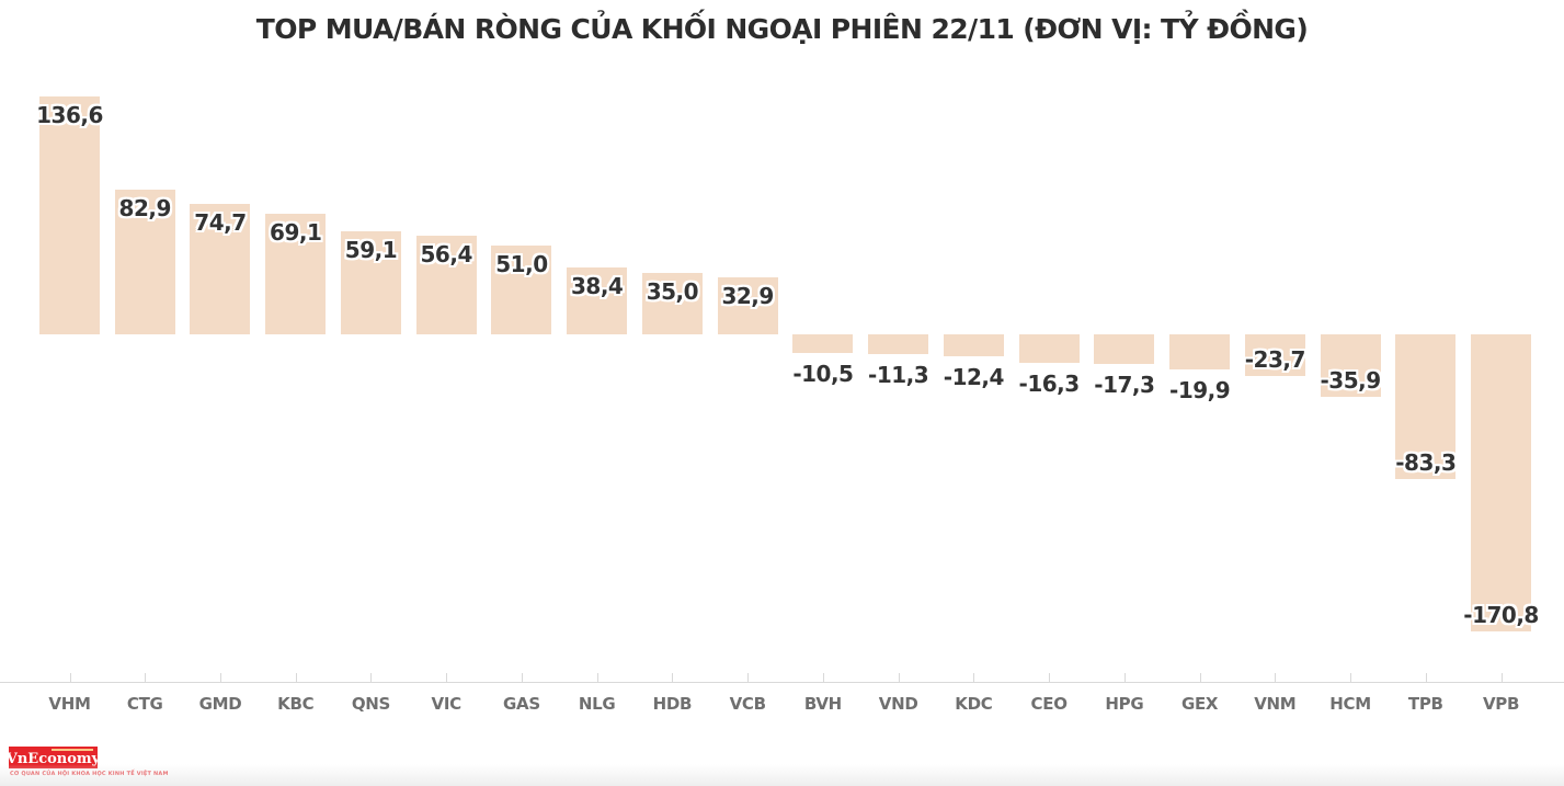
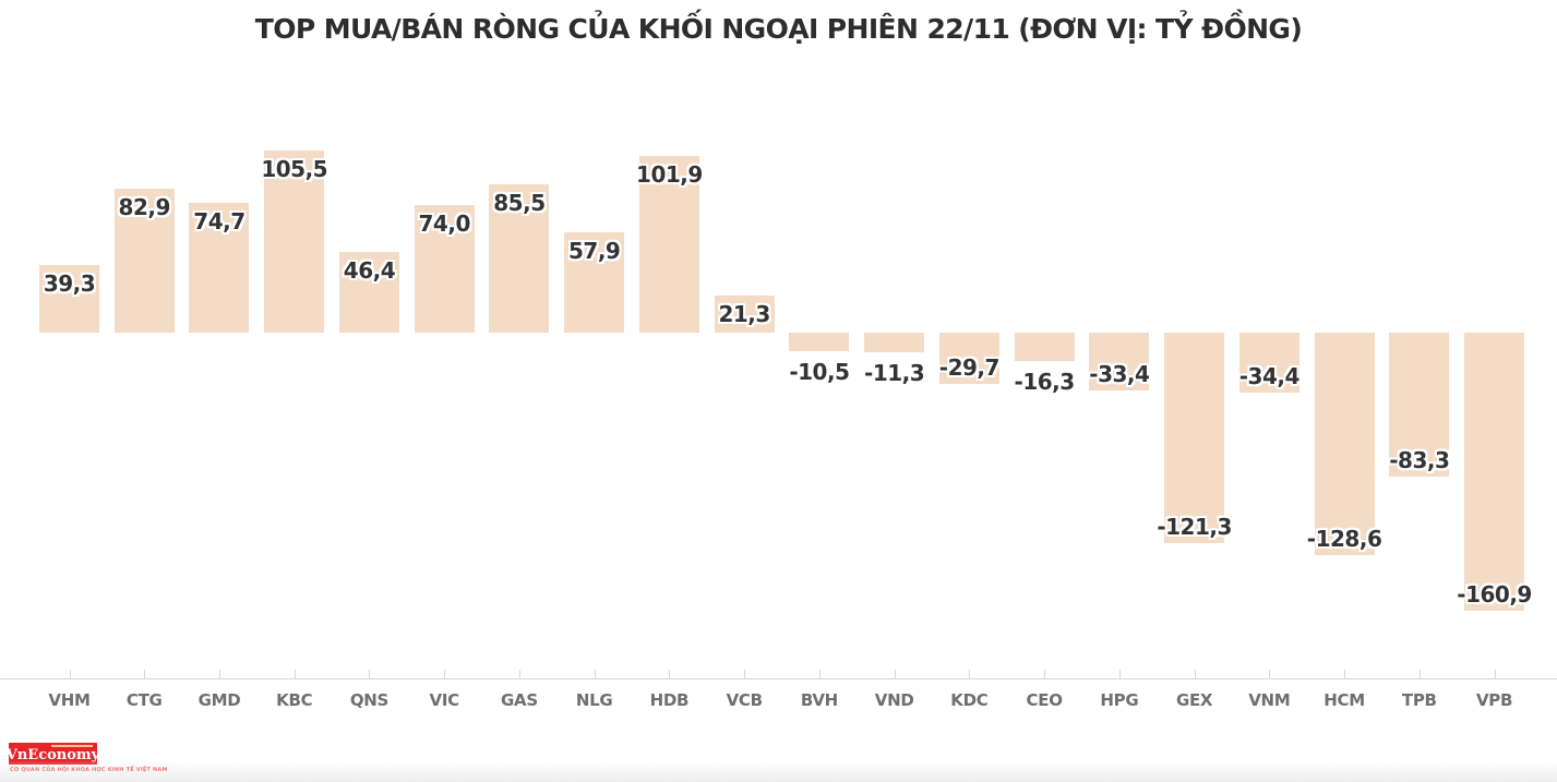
VHM: 136,6 -> 39,3
KBC: 69,1 -> 105,5
QNS: 59,1 -> 46,4
VIC: 56,4 -> 74,0
GAS: 51,0 -> 85,5
NLG: 38,4 -> 57,9
HDB: 35,0 -> 101,9
VCB: 32,9 -> 21,3
KDC: -12,4 -> -29,7
HPG: -17,3 -> -33,4
GEX: -19,9 -> -121,3
VNM: -23,7 -> -34,4
HCM: -35,9 -> -128,6
VPB: -170,8 -> -160,9
